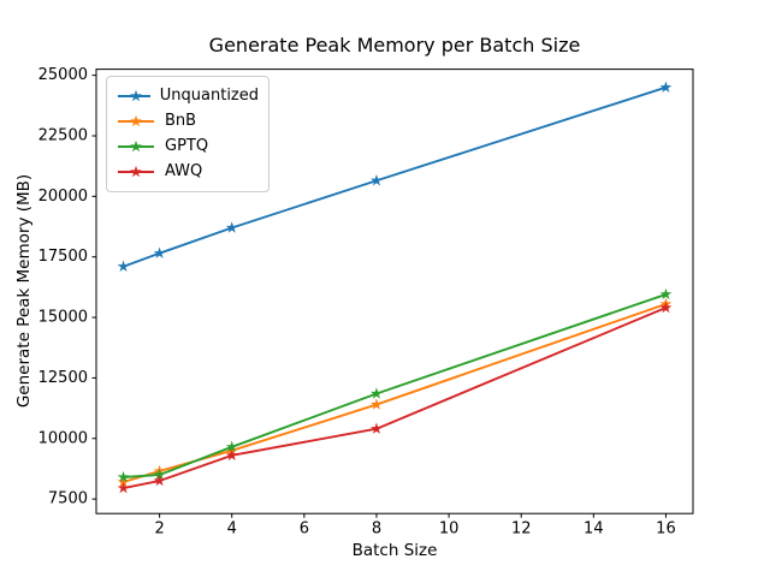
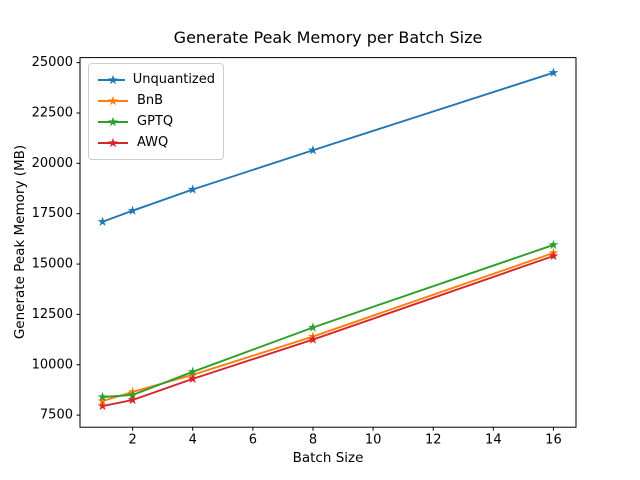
AWQ/8: 10400 -> 11200
